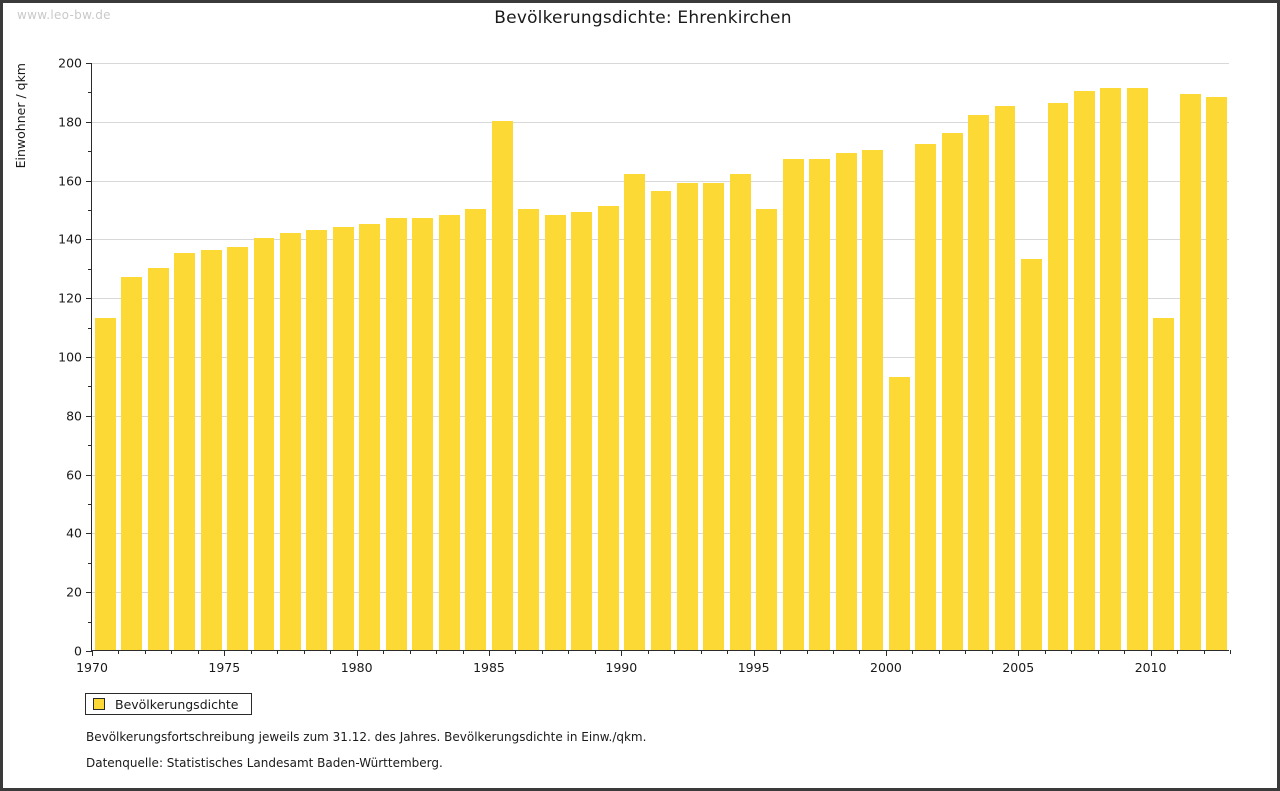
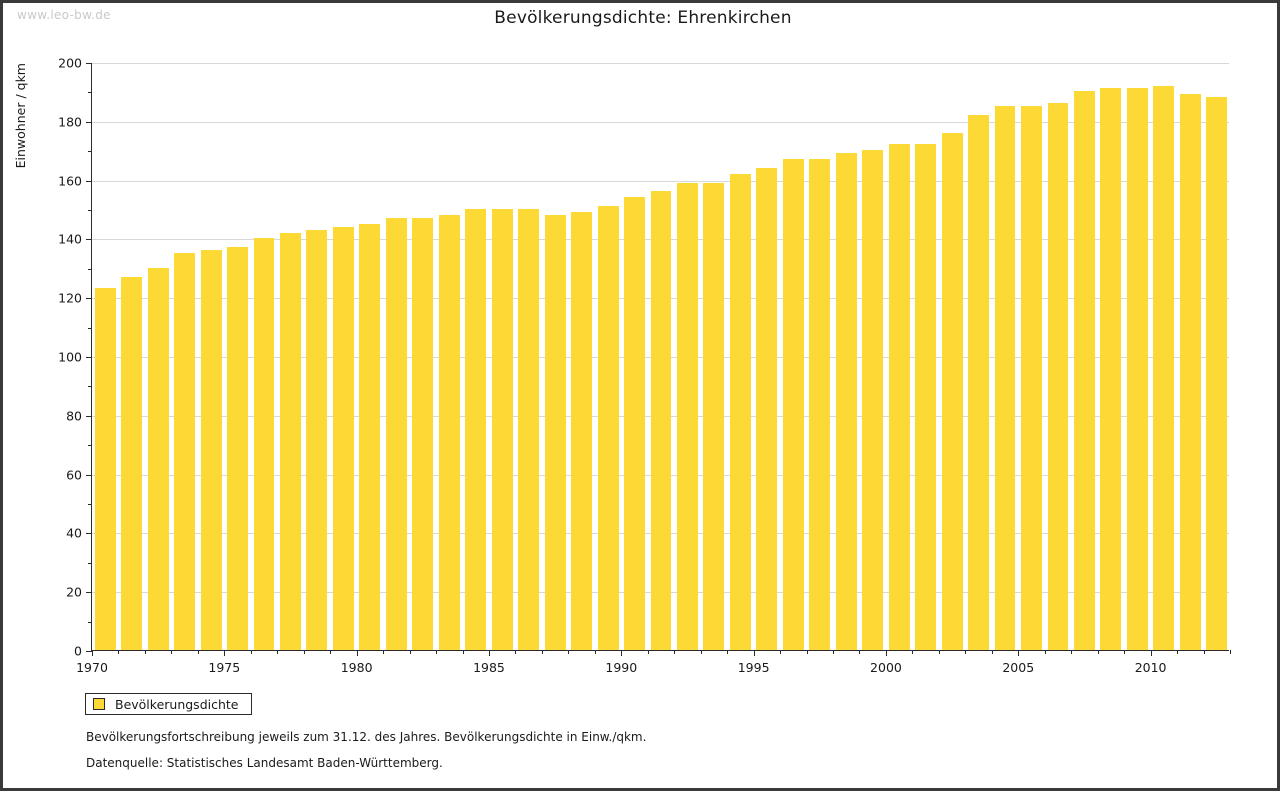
1970: 113 -> 123
1985: 180 -> 150
1990: 162 -> 154
1995: 150 -> 164
2000: 93 -> 172
2005: 133 -> 185
2010: 113 -> 192
